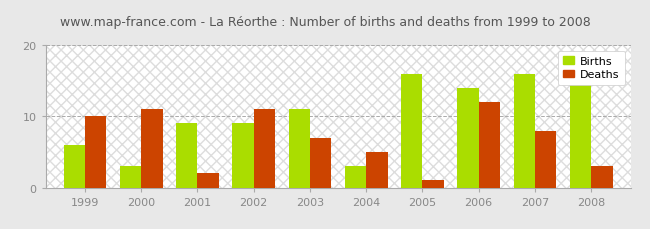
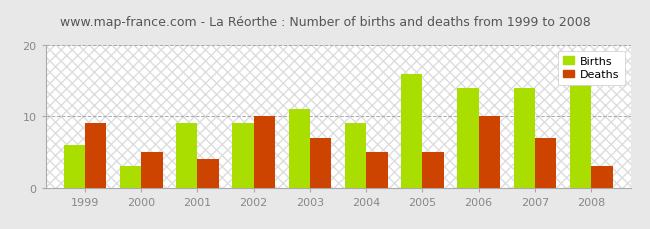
Deaths/1999: 10 -> 9
Deaths/2000: 11 -> 5
Deaths/2001: 2 -> 4
Deaths/2002: 11 -> 10
Births/2004: 3 -> 9
Deaths/2005: 1 -> 5
Deaths/2006: 12 -> 10
Births/2007: 16 -> 14
Deaths/2007: 8 -> 7
